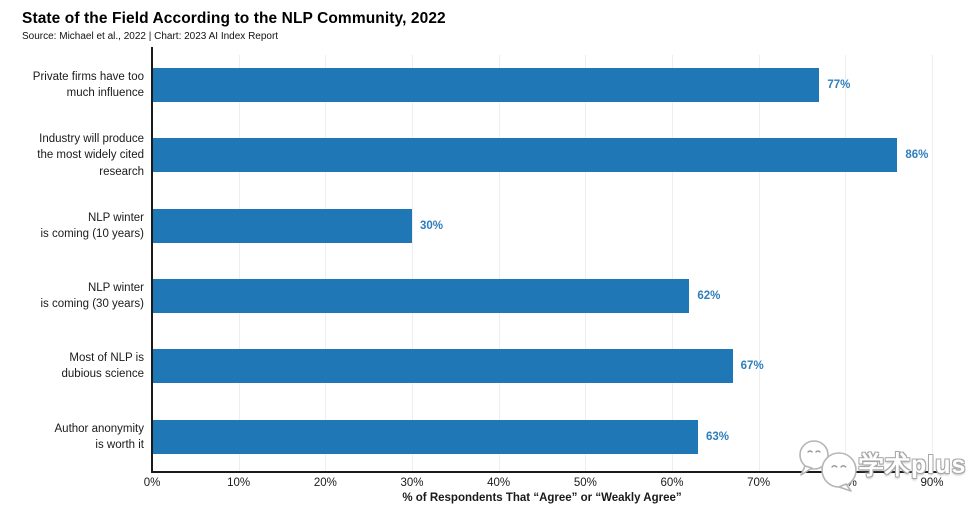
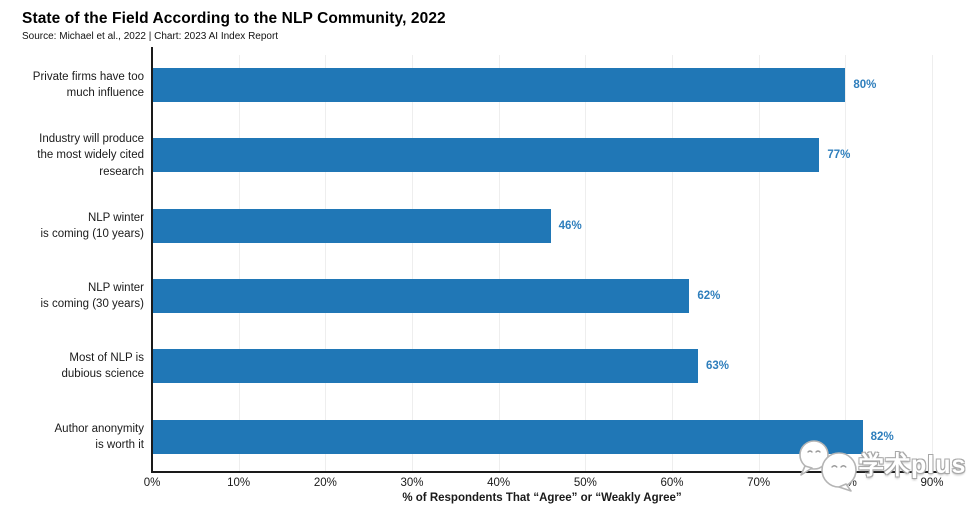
Private firms have too much influence: 77% -> 80%
Industry will produce the most widely cited research: 86% -> 77%
NLP winter is coming (10 years): 30% -> 46%
Most of NLP is dubious science: 67% -> 63%
Author anonymity is worth it: 63% -> 82%
